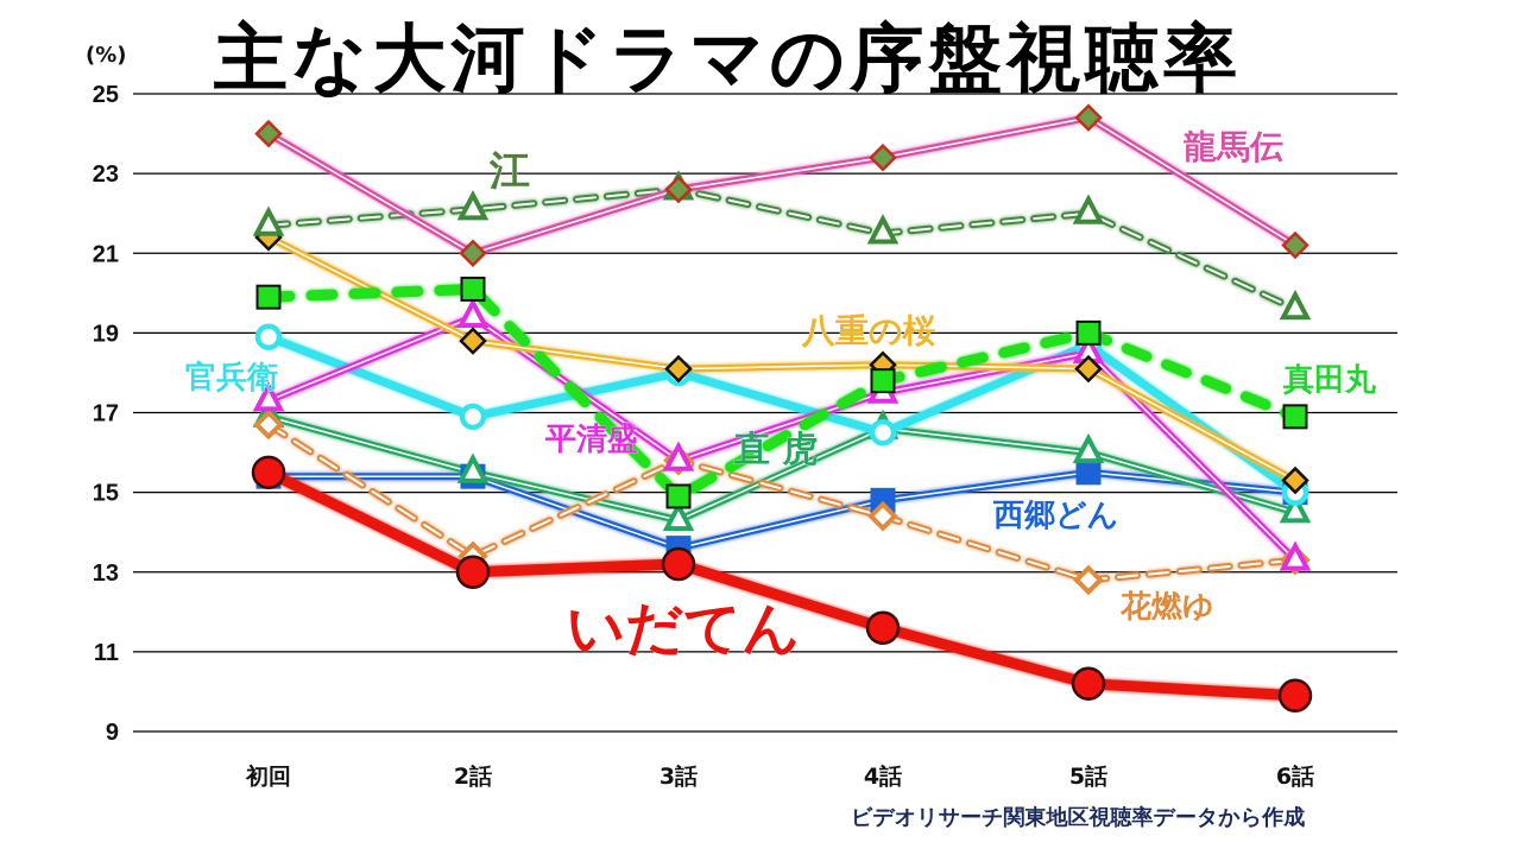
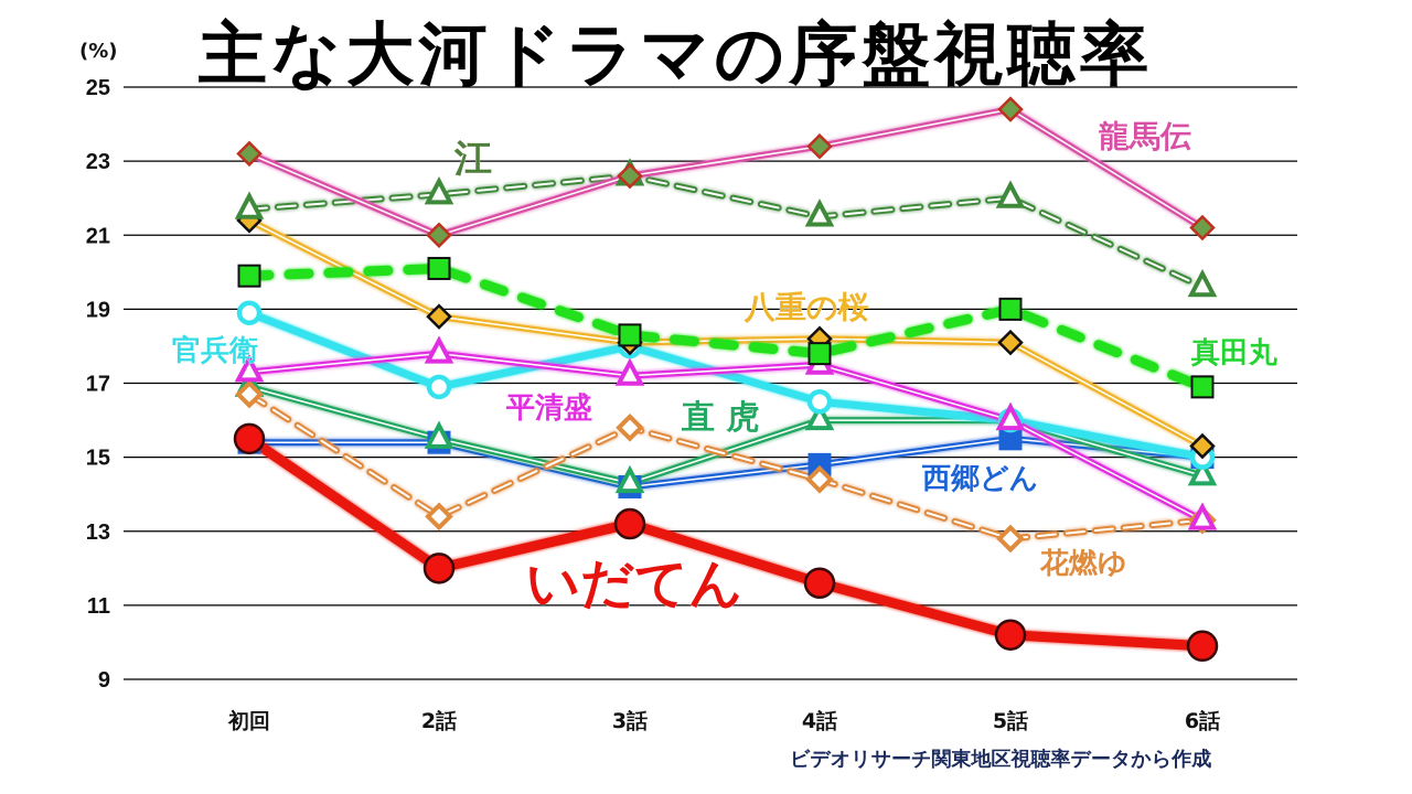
龍馬伝/初回: 24.0 -> 23.2
平清盛/2話: 19.4 -> 17.8
いだてん/2話: 13.0 -> 12.0
真田丸/3話: 14.9 -> 18.3
平清盛/3話: 15.8 -> 17.2
西郷どん/3話: 13.6 -> 14.2
直虎/4話: 16.6 -> 16.0
官兵衛/5話: 18.7 -> 16.0
平清盛/5話: 18.5 -> 16.0
